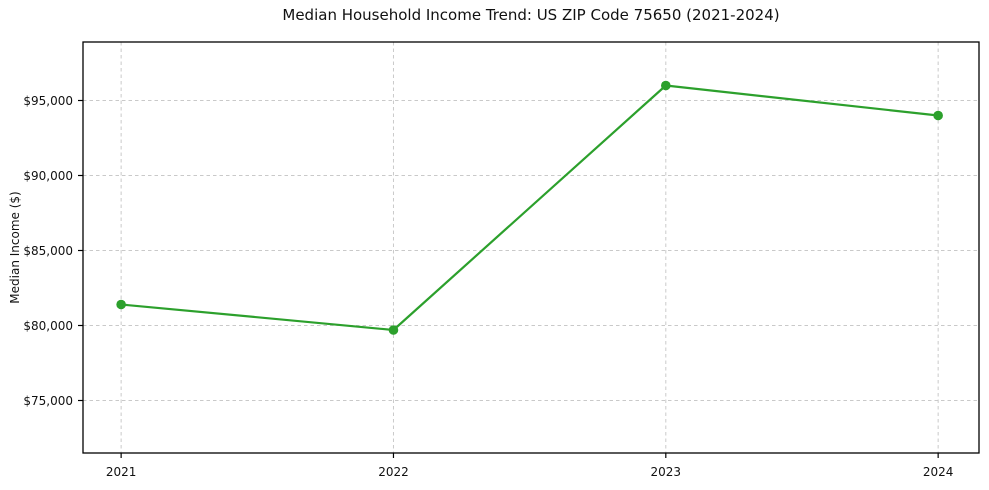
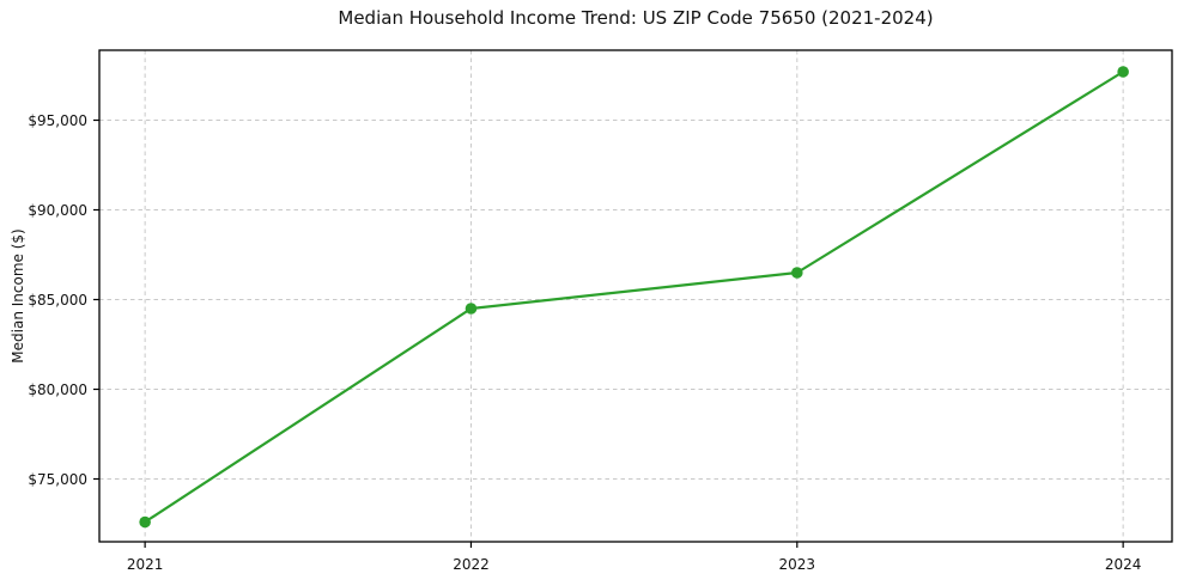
2021: $81400 -> $72600
2022: $79700 -> $84500
2023: $96000 -> $86500
2024: $94000 -> $97700
